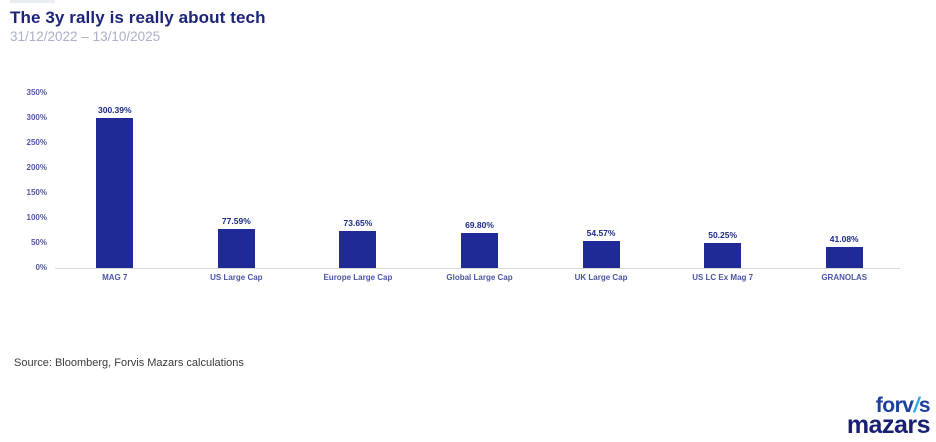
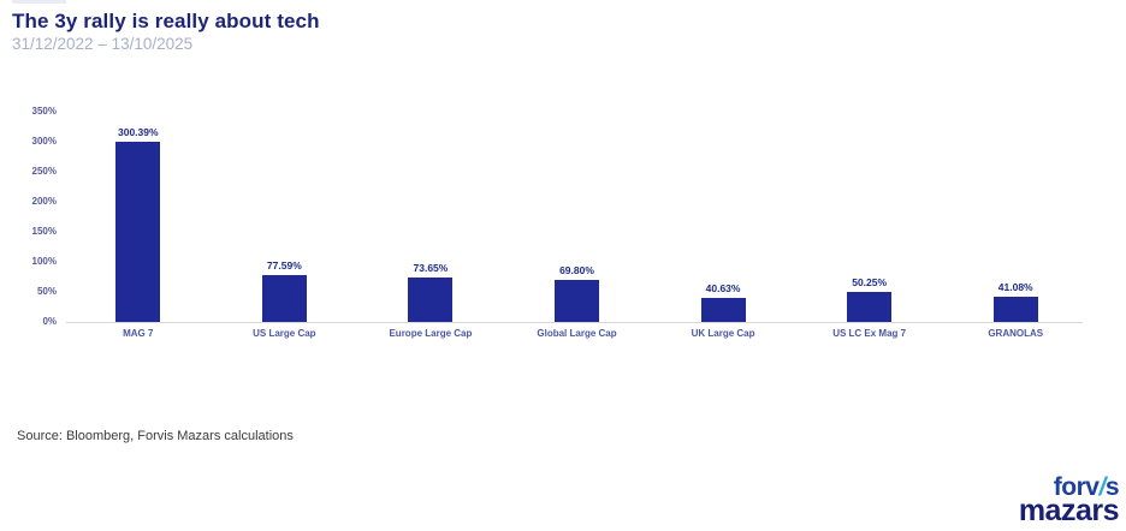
UK Large Cap: 54.57% -> 40.63%
